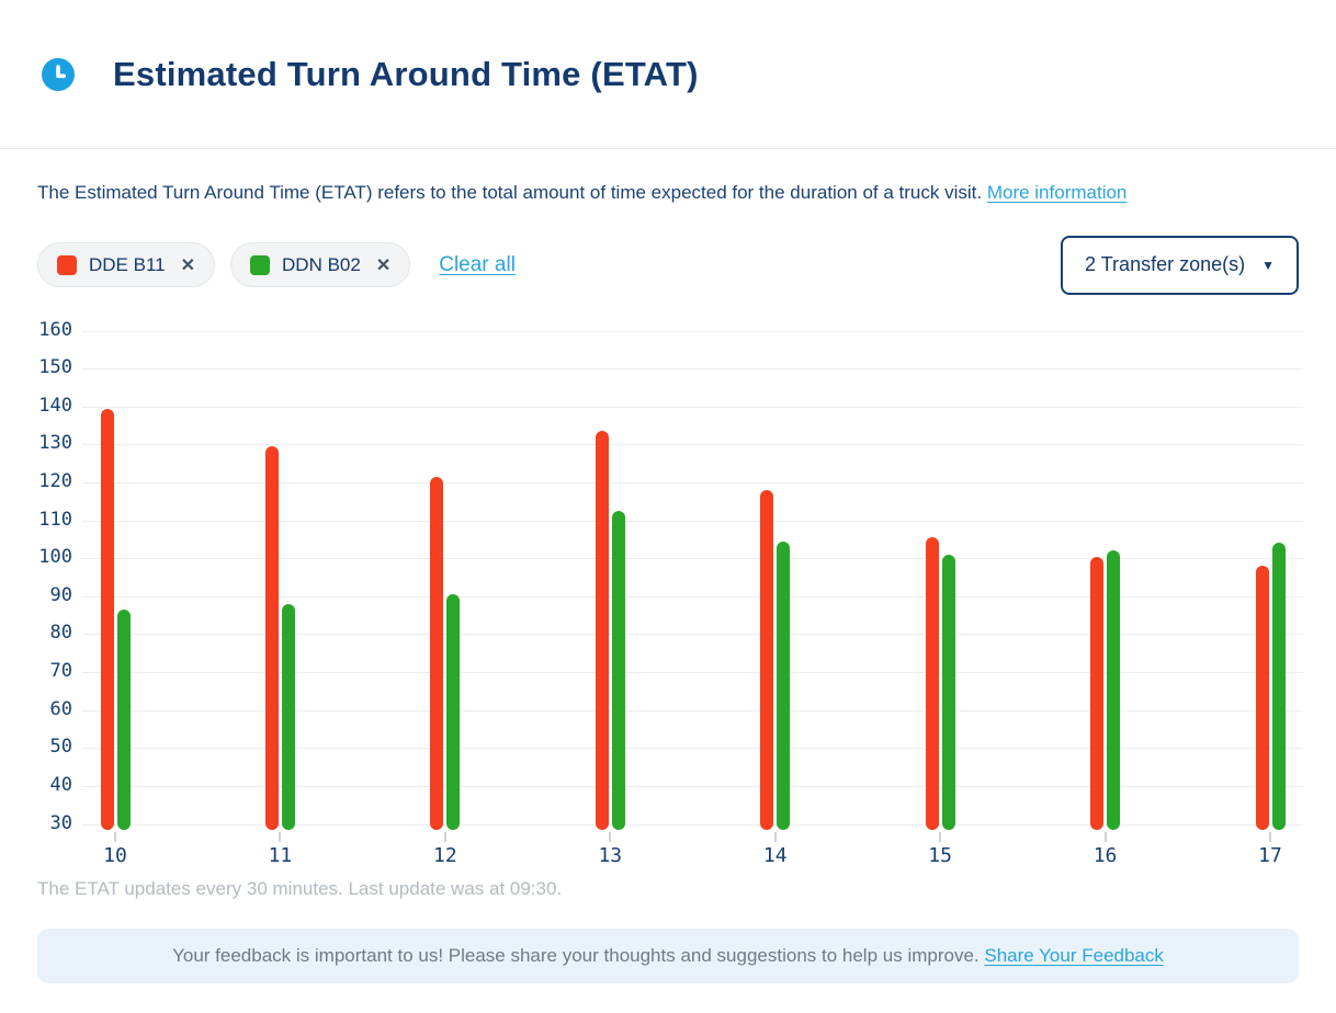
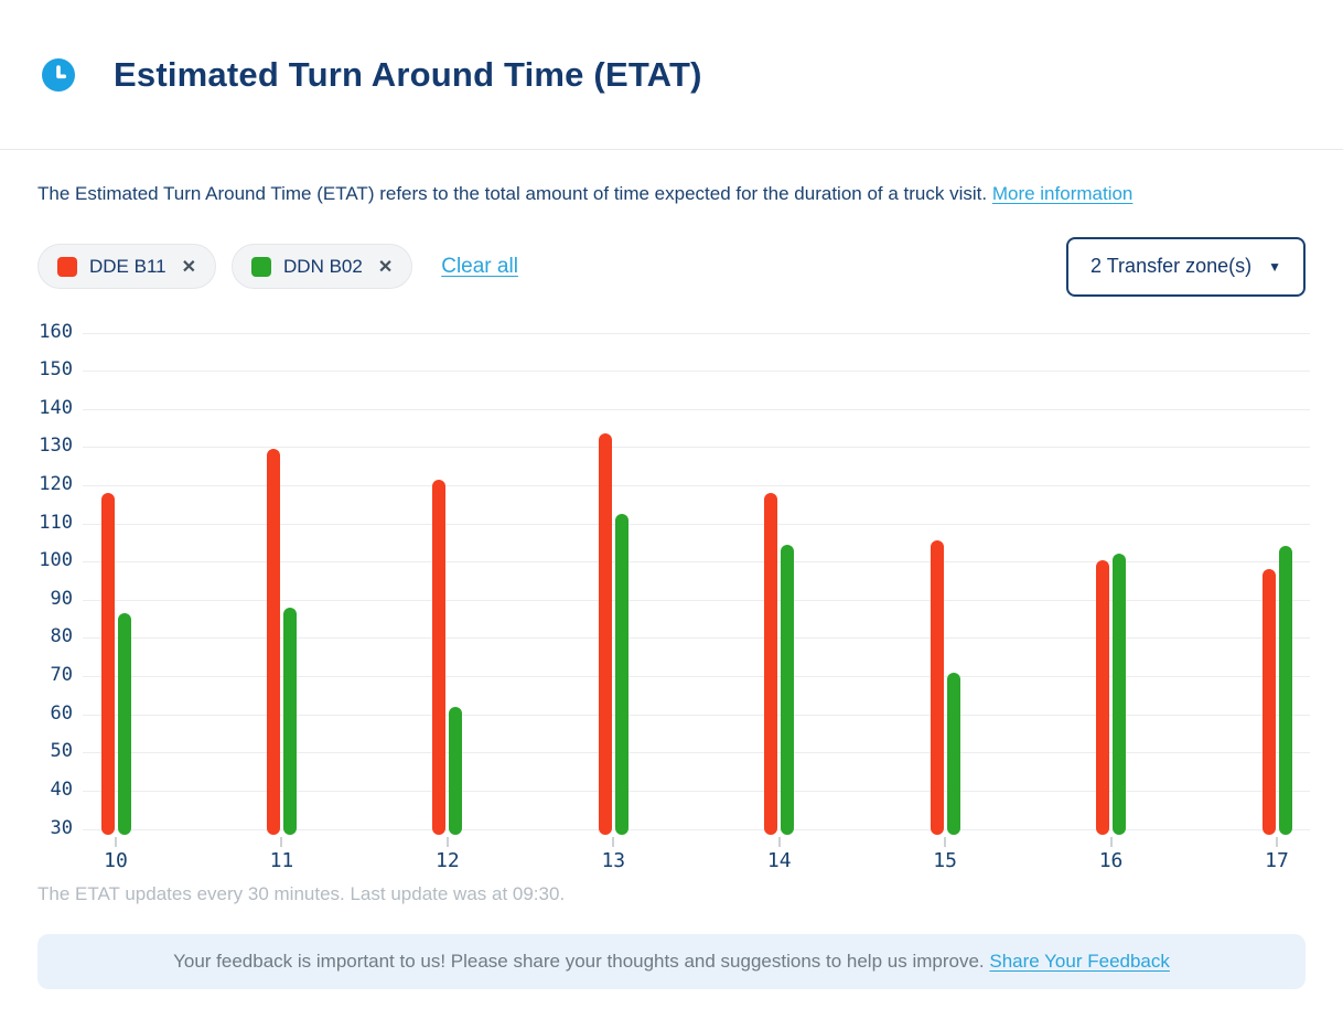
DDE B11/10: 140 -> 118
DDN B02/12: 90 -> 62
DDN B02/15: 101 -> 71
